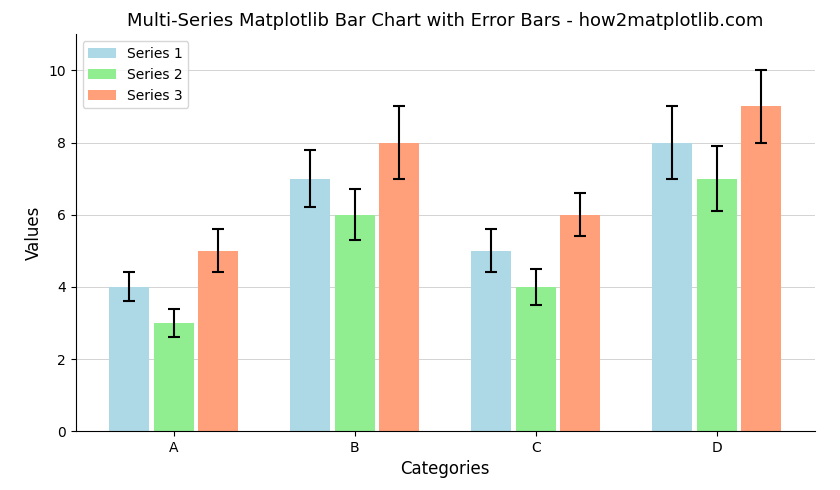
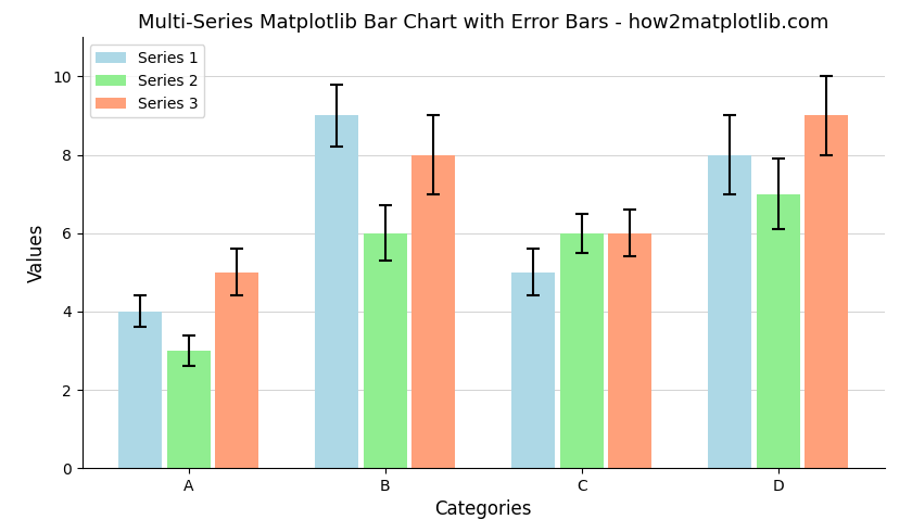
Series 1/B: 7 -> 9
Series 2/C: 4 -> 6
